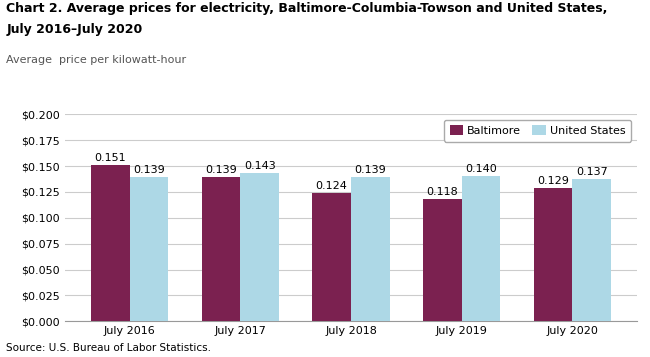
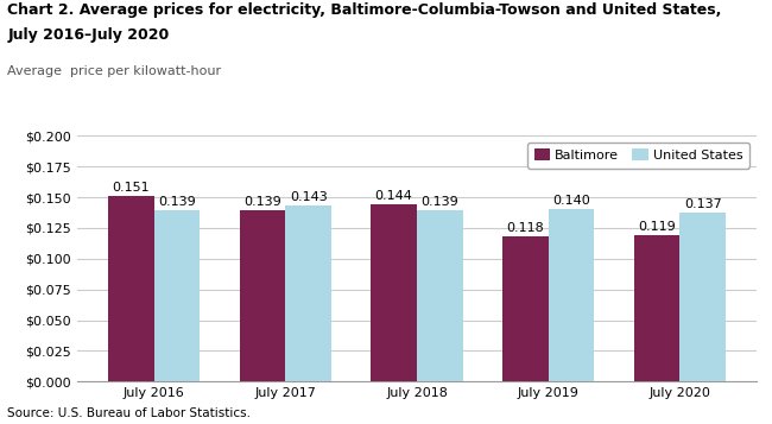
Baltimore/July 2018: 0.124 -> 0.144
Baltimore/July 2020: 0.129 -> 0.119
